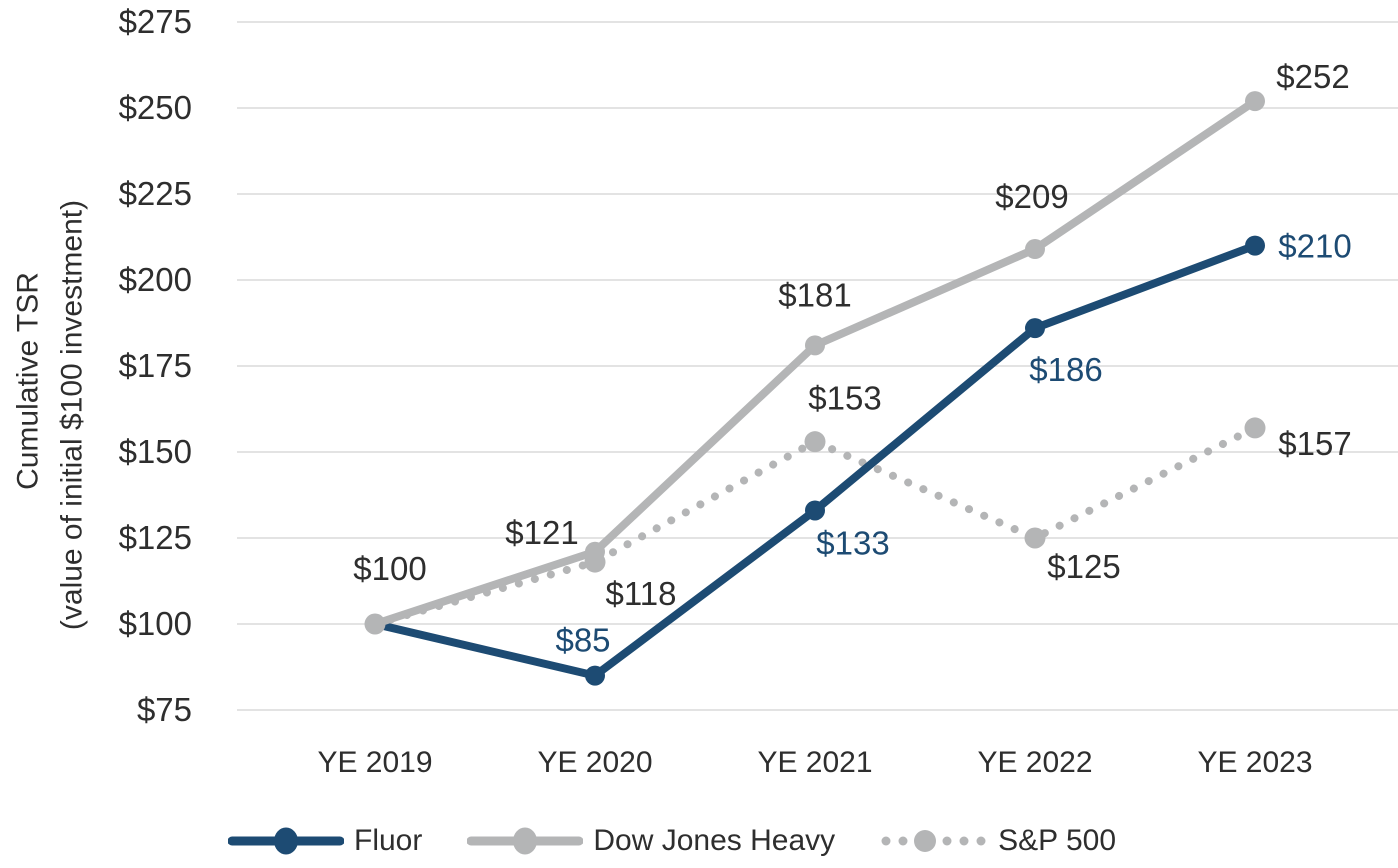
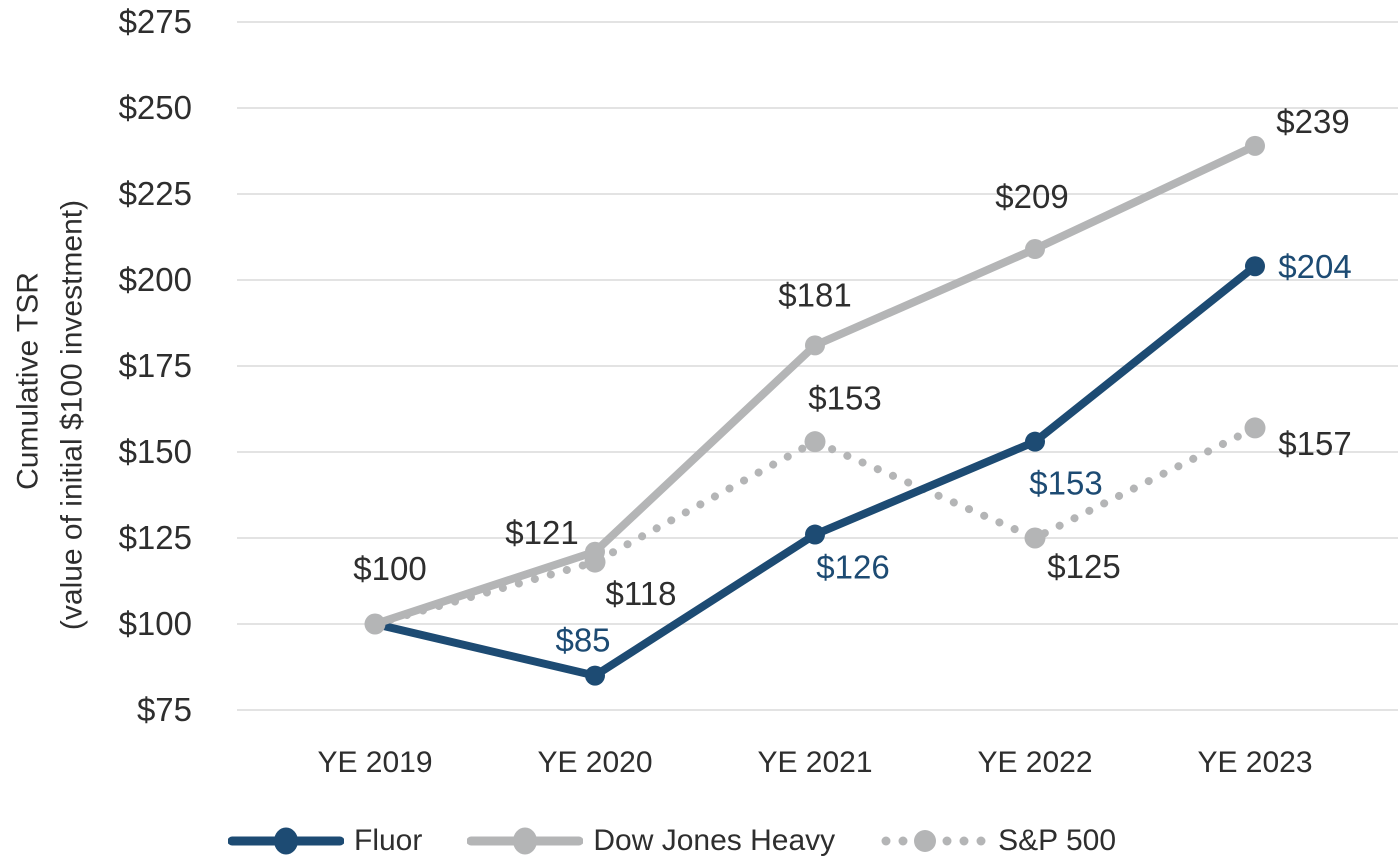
Fluor/YE 2021: $133 -> $126
Fluor/YE 2022: $186 -> $153
Fluor/YE 2023: $210 -> $204
Dow Jones Heavy/YE 2023: $252 -> $239
